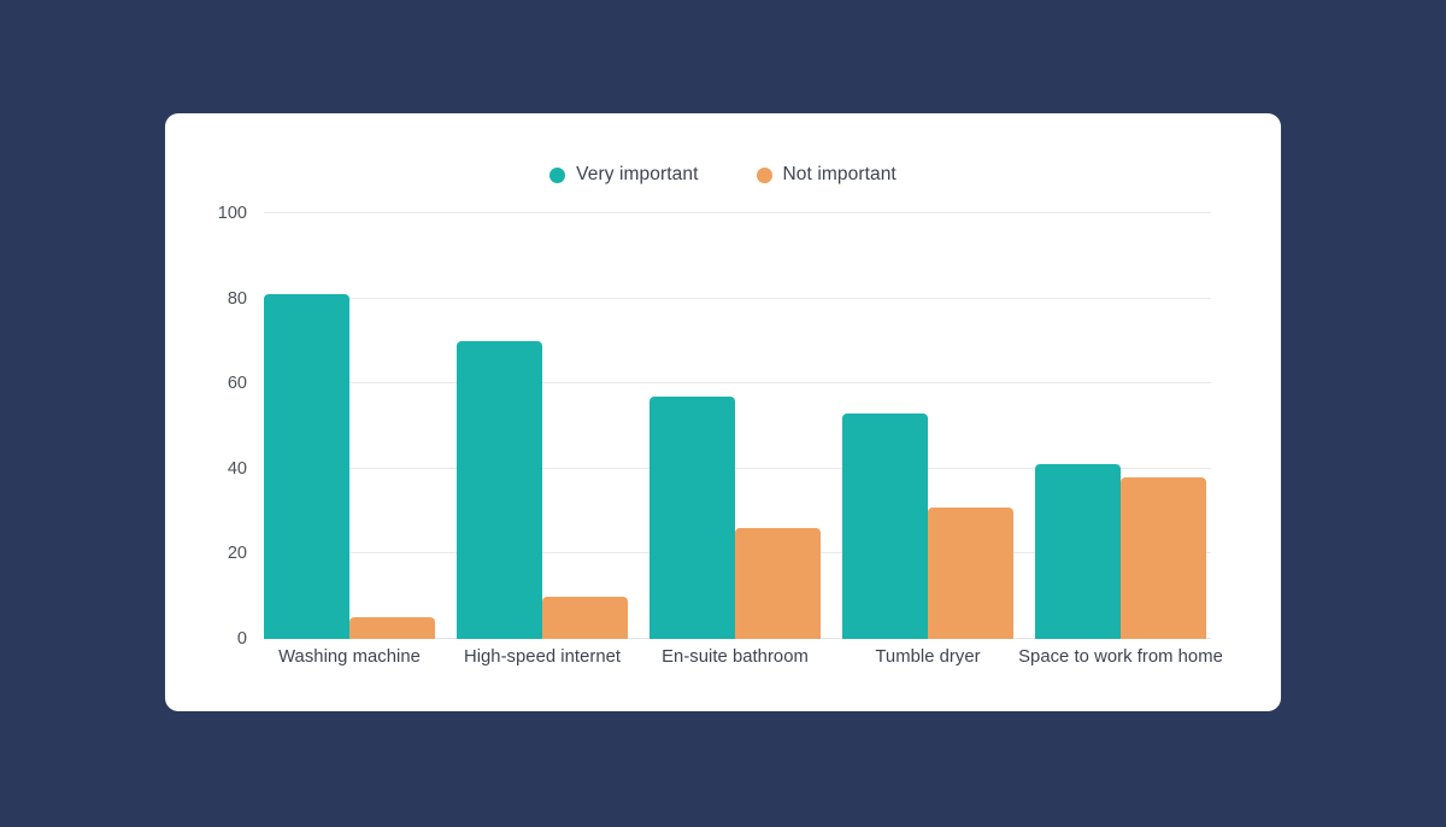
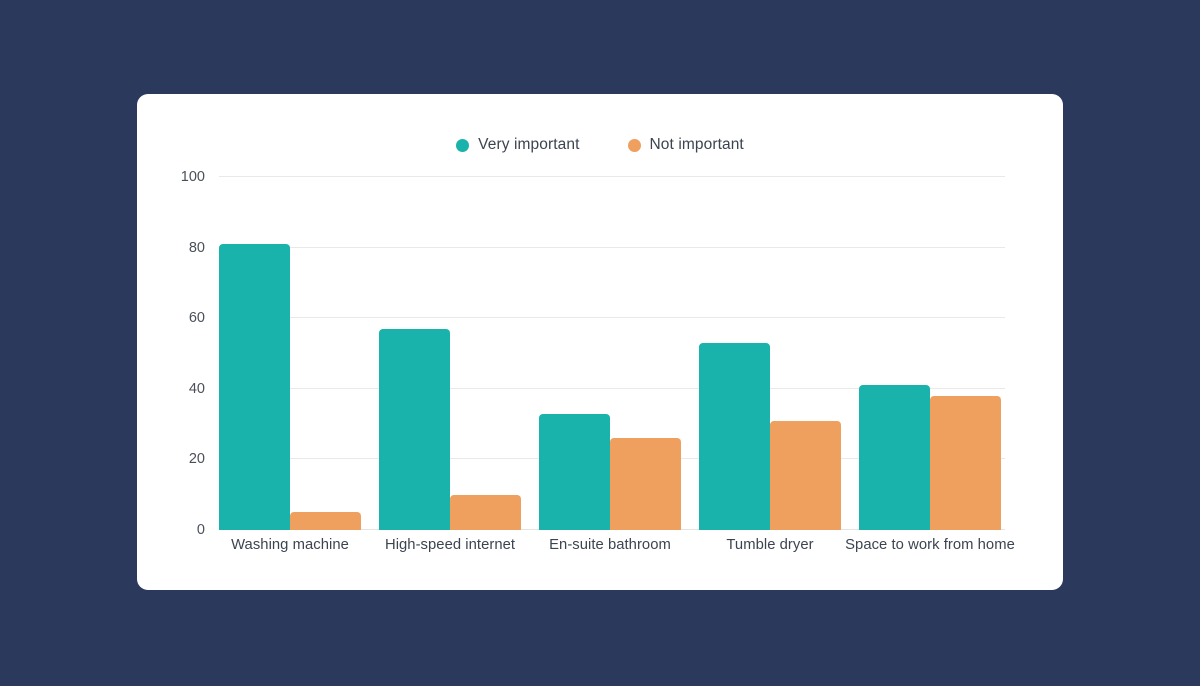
Very important/High-speed internet: 70 -> 57
Very important/En-suite bathroom: 57 -> 33
